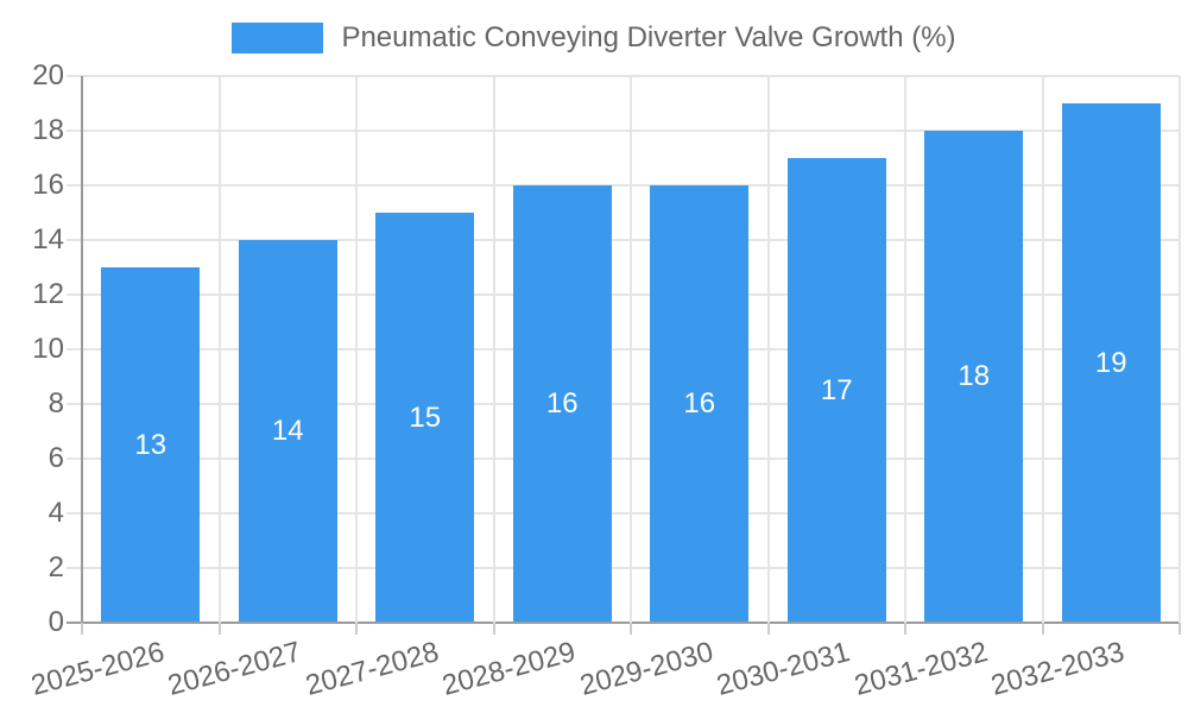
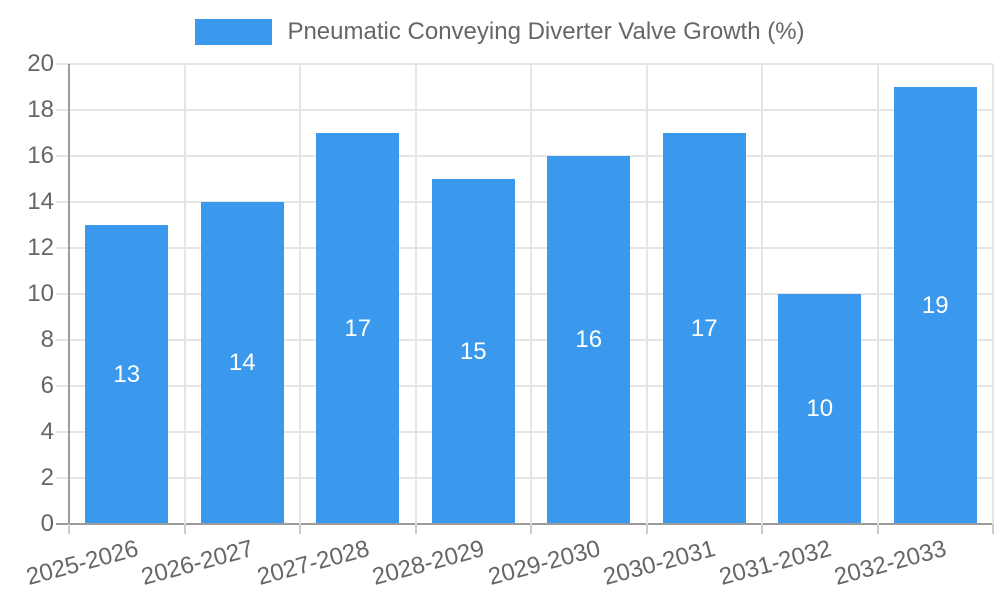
2027-2028: 15 -> 17
2028-2029: 16 -> 15
2031-2032: 18 -> 10
